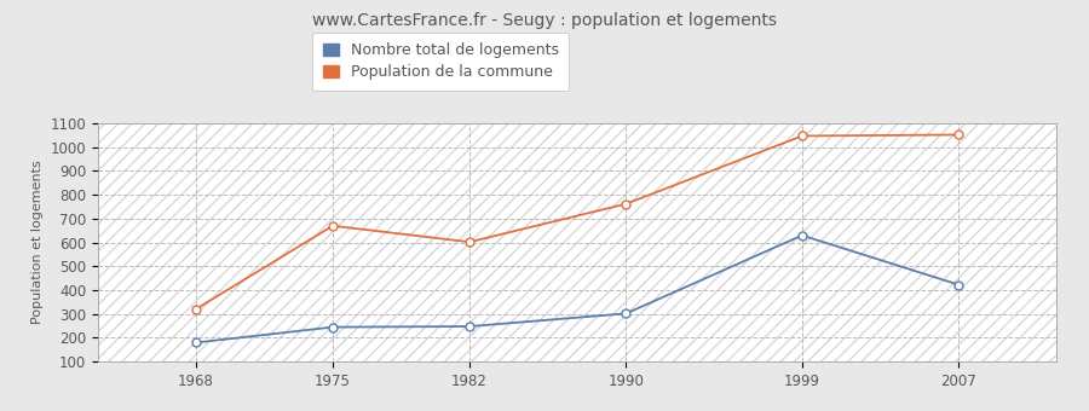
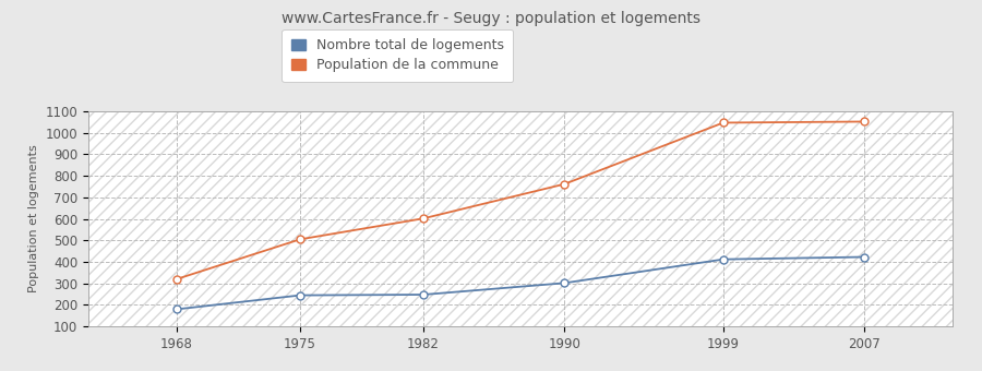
Population de la commune/1975: 670 -> 500
Nombre total de logements/1999: 630 -> 410
